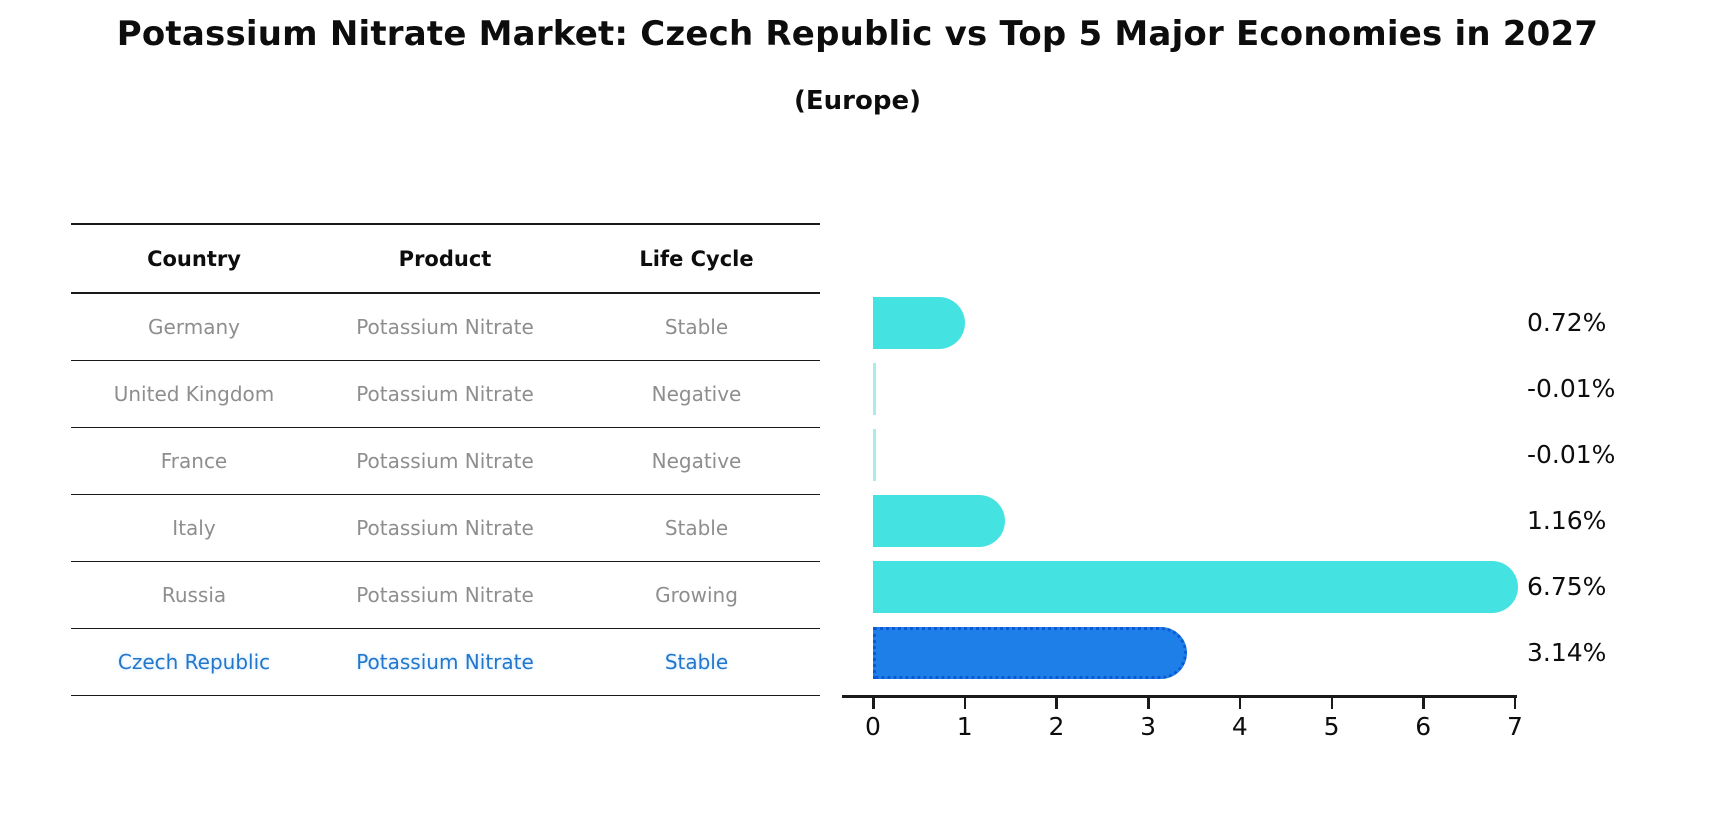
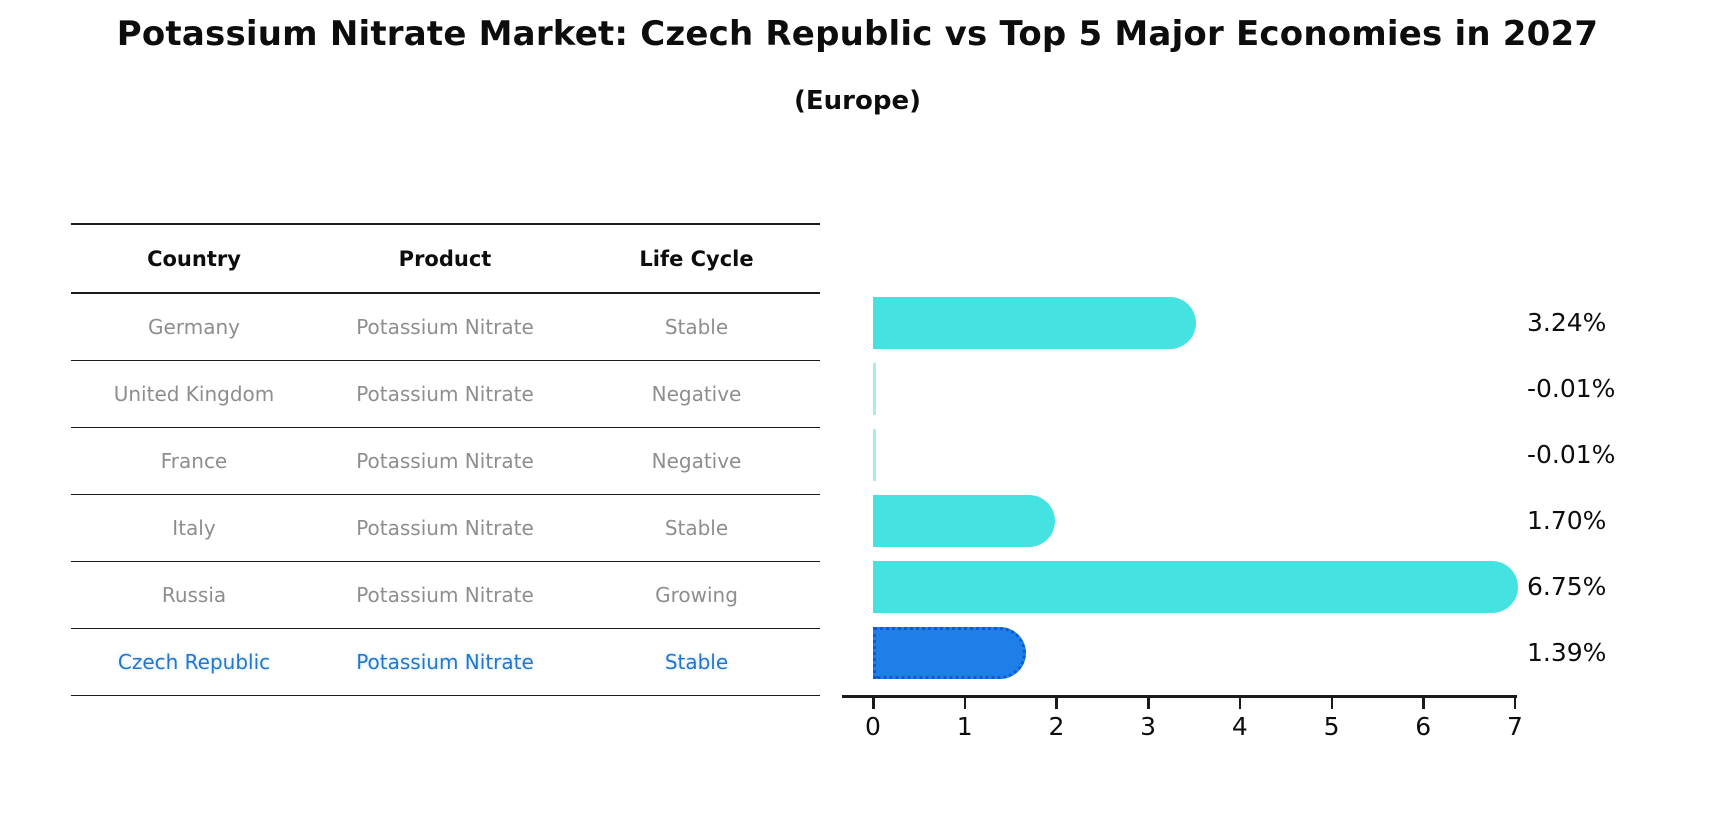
Germany: 0.72% -> 3.24%
Italy: 1.16% -> 1.70%
Czech Republic: 3.14% -> 1.39%
